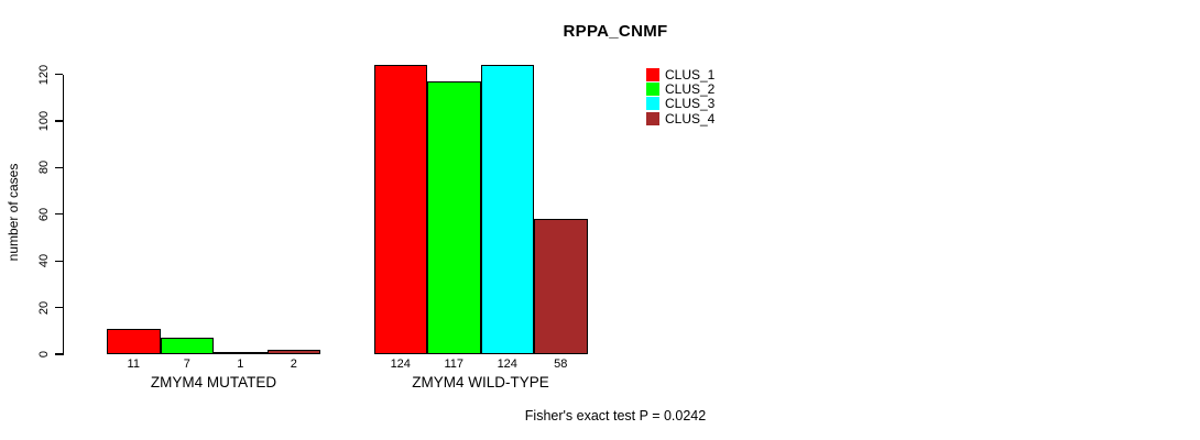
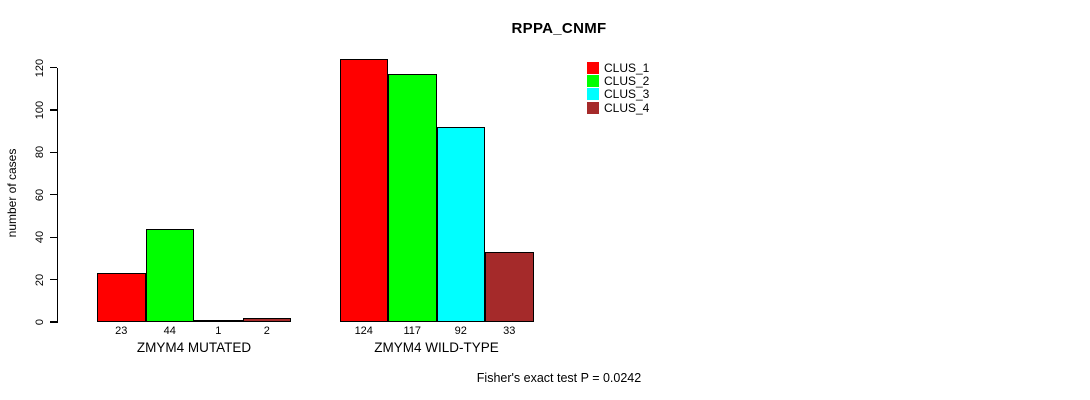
CLUS_1/ZMYM4 MUTATED: 11 -> 23
CLUS_2/ZMYM4 MUTATED: 7 -> 44
CLUS_3/ZMYM4 WILD-TYPE: 124 -> 92
CLUS_4/ZMYM4 WILD-TYPE: 58 -> 33
